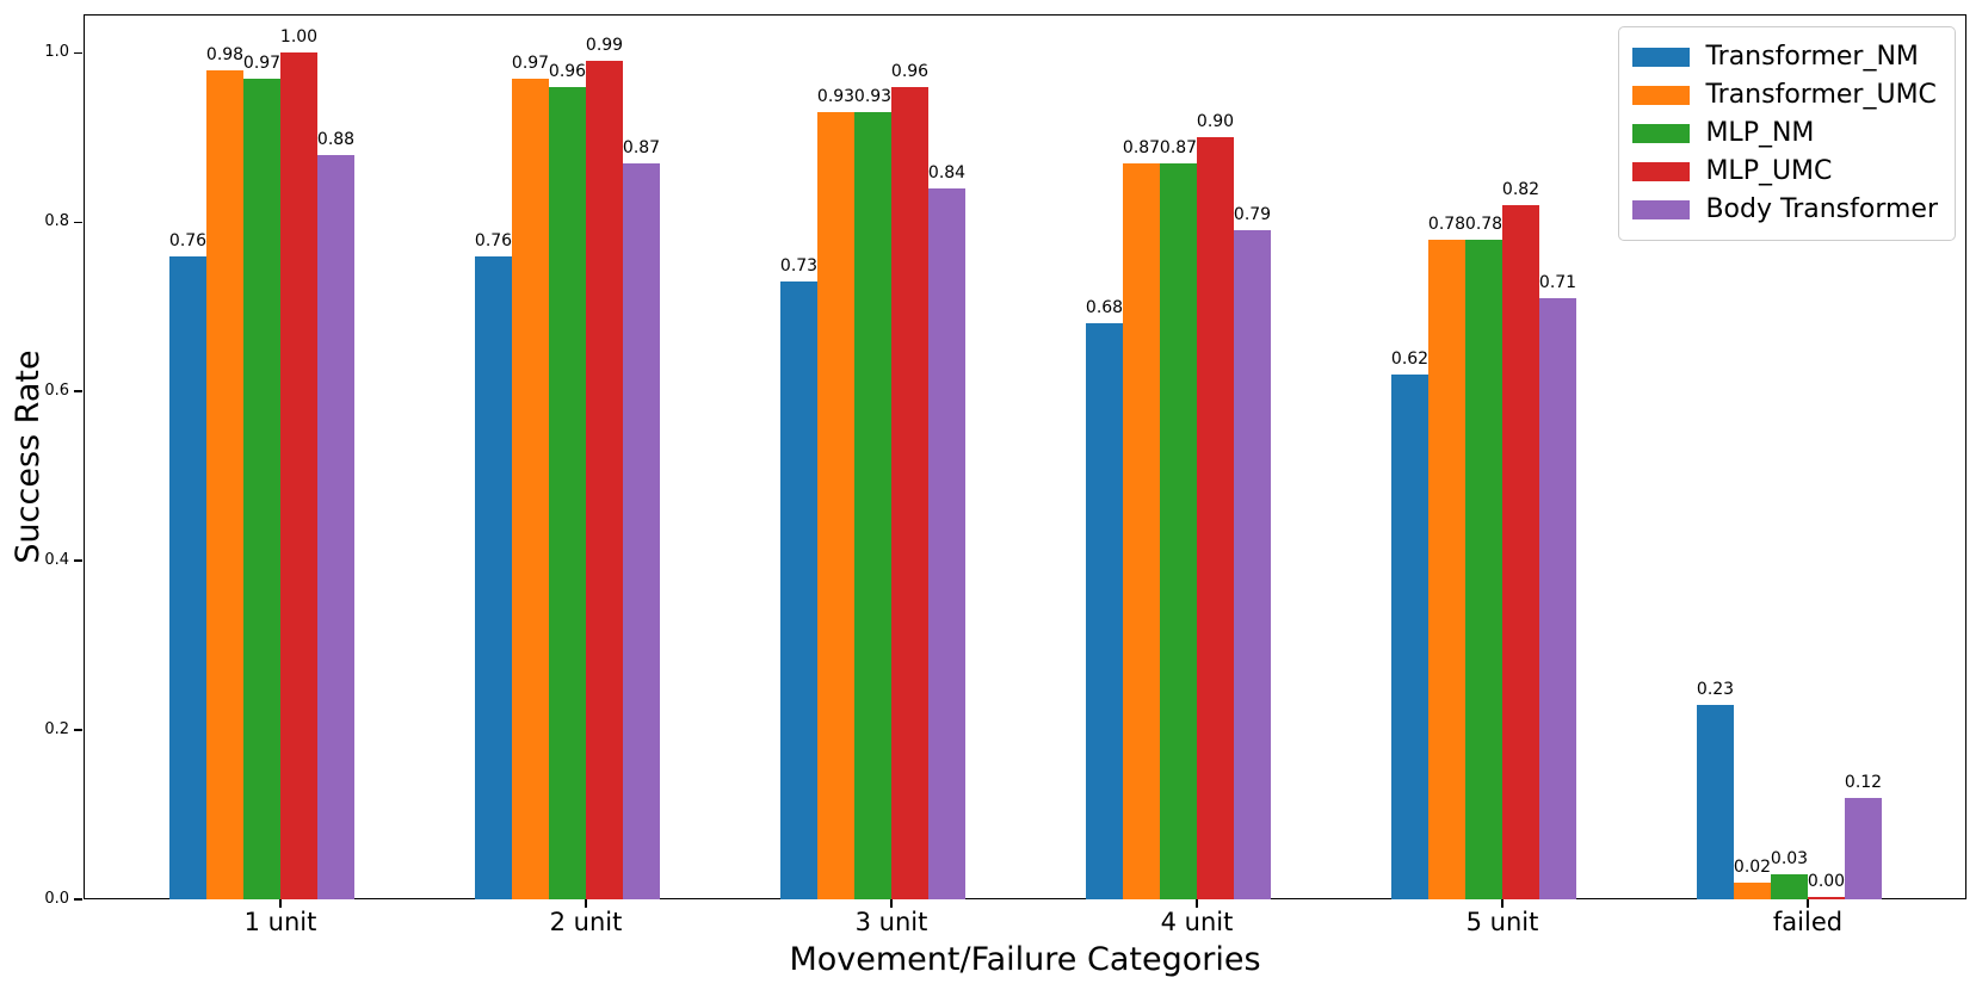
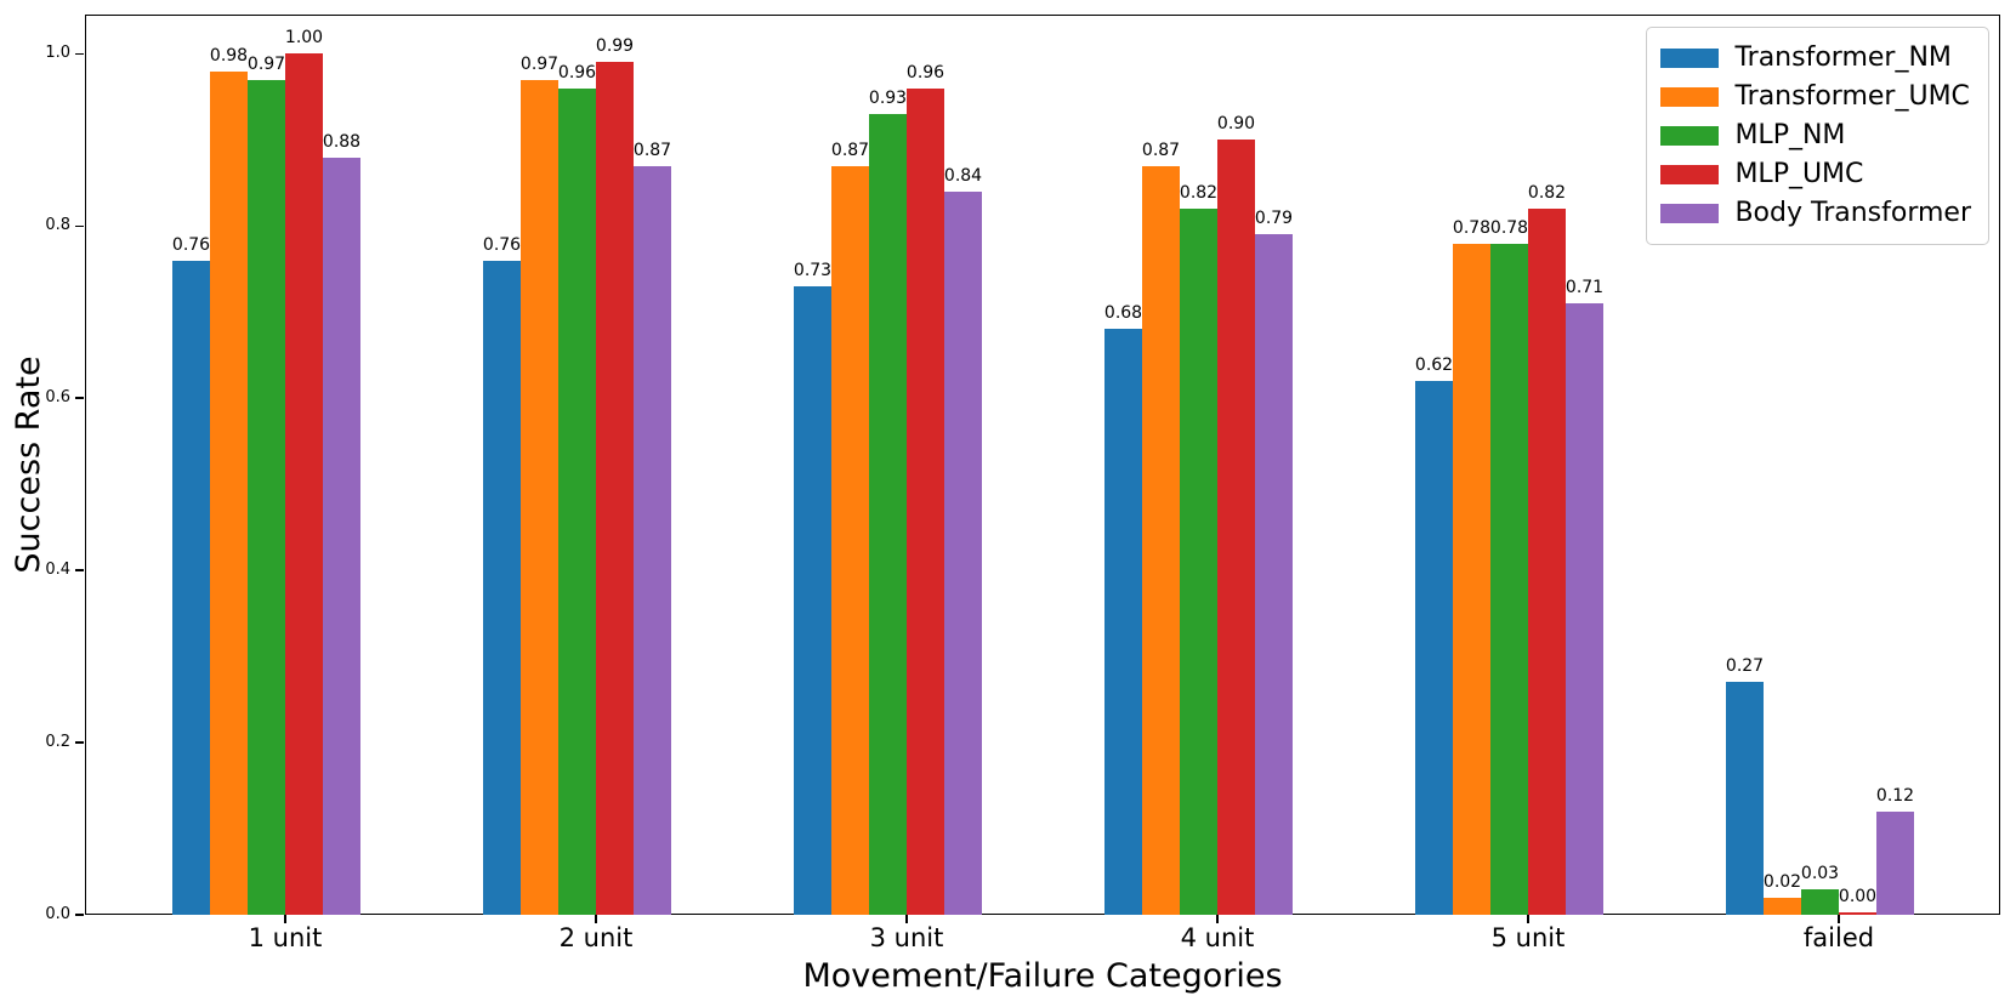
Transformer_UMC/3 unit: 0.93 -> 0.87
MLP_NM/4 unit: 0.87 -> 0.82
Transformer_NM/failed: 0.23 -> 0.27
